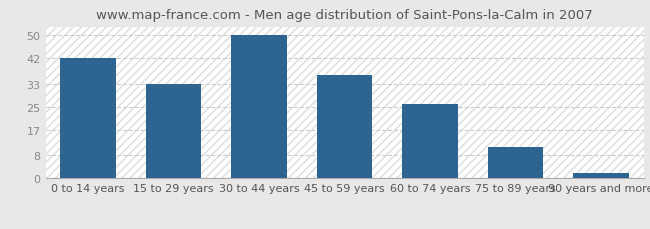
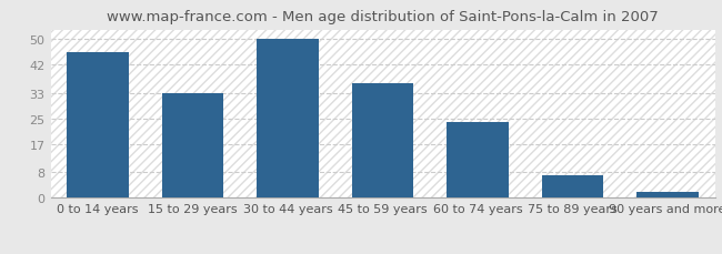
0 to 14 years: 42 -> 46
60 to 74 years: 26 -> 24
75 to 89 years: 11 -> 7
